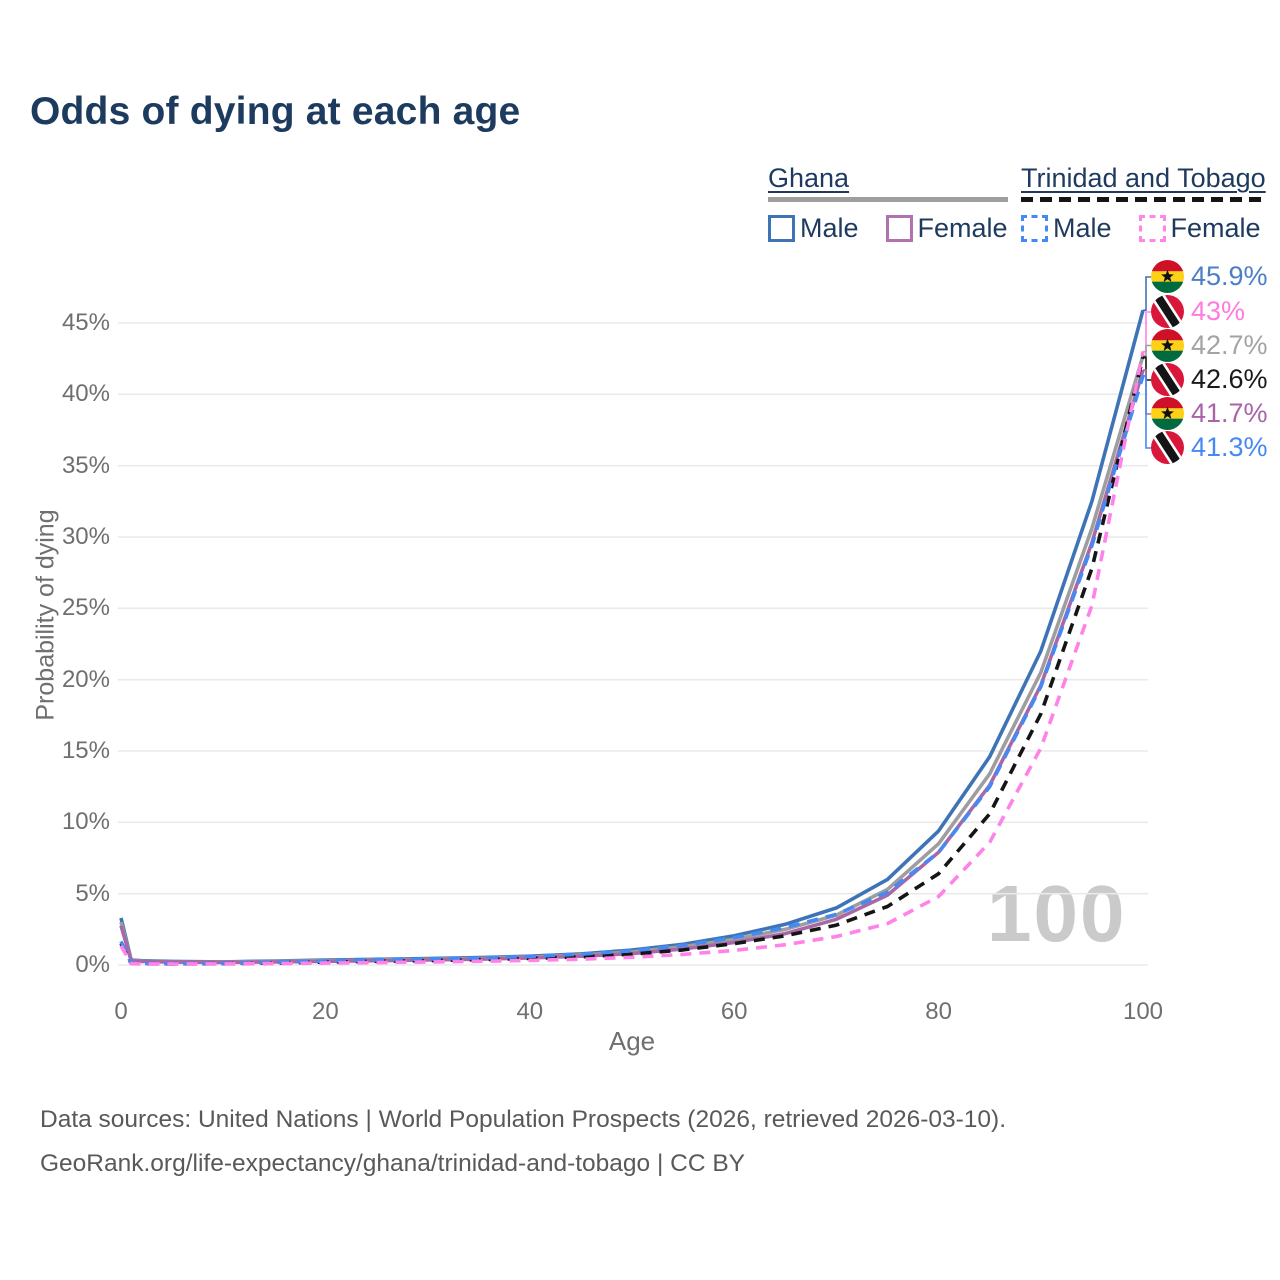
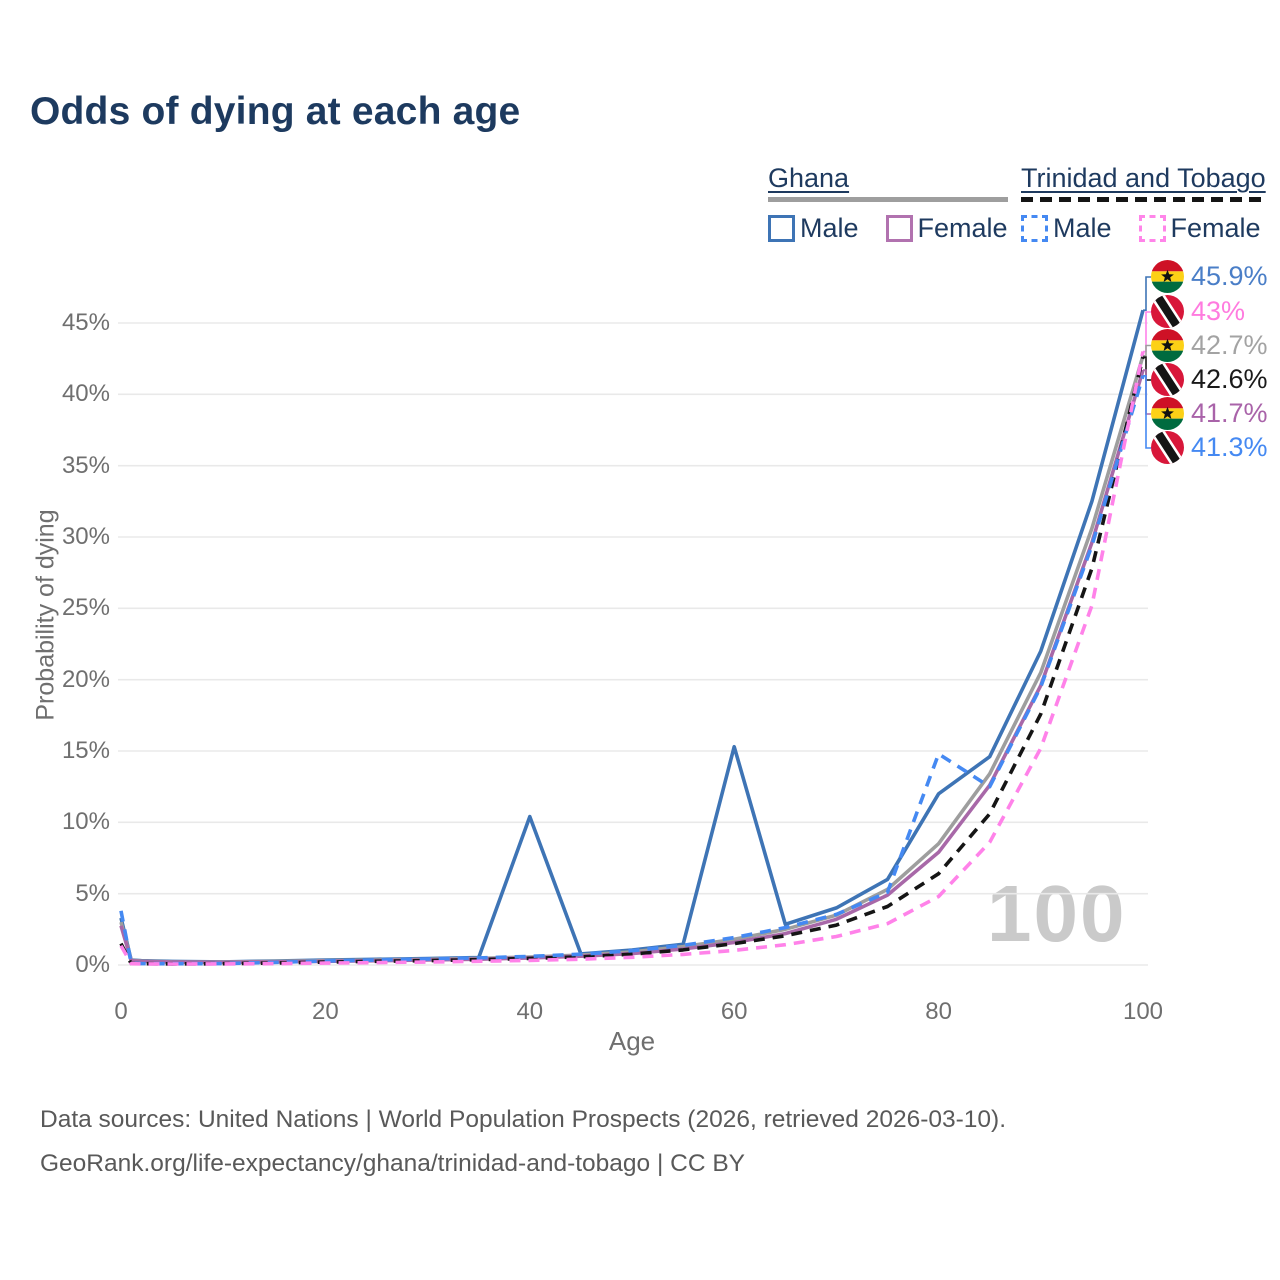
Trinidad and Tobago Male/0: 1.6% -> 3.8%
Ghana Male/40: 0.6% -> 10.4%
Ghana Male/60: 2.0% -> 15.3%
Ghana Male/80: 9.4% -> 12.0%
Trinidad and Tobago Male/80: 7.9% -> 14.8%
